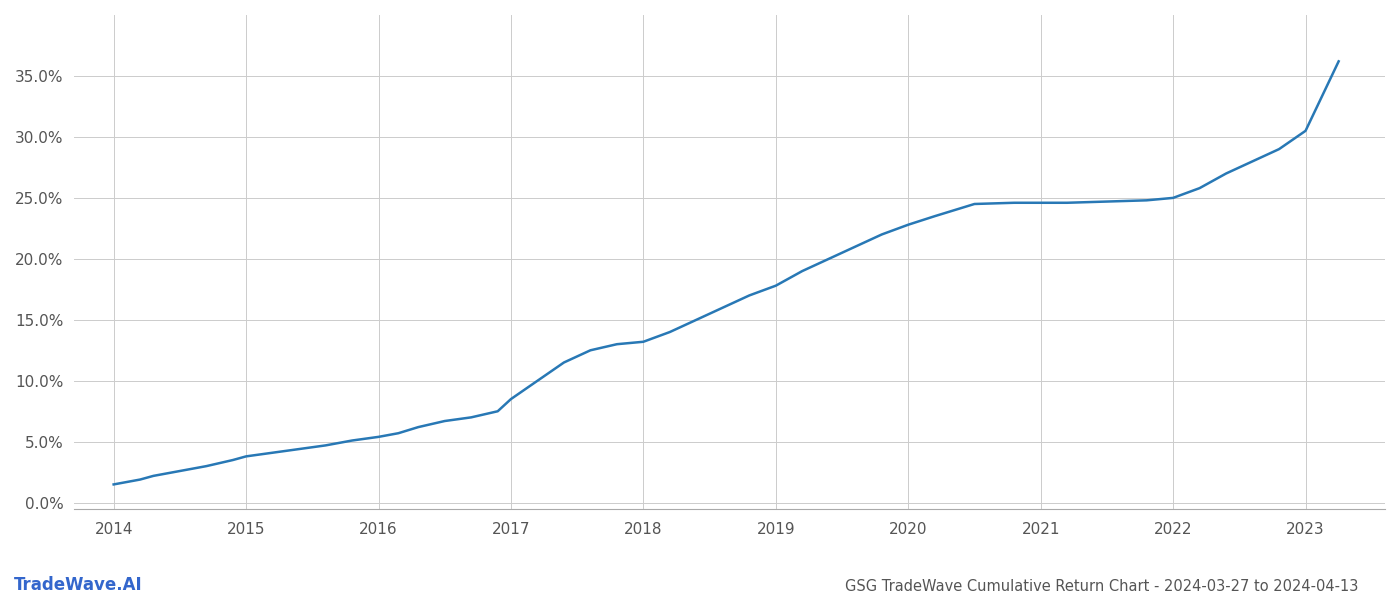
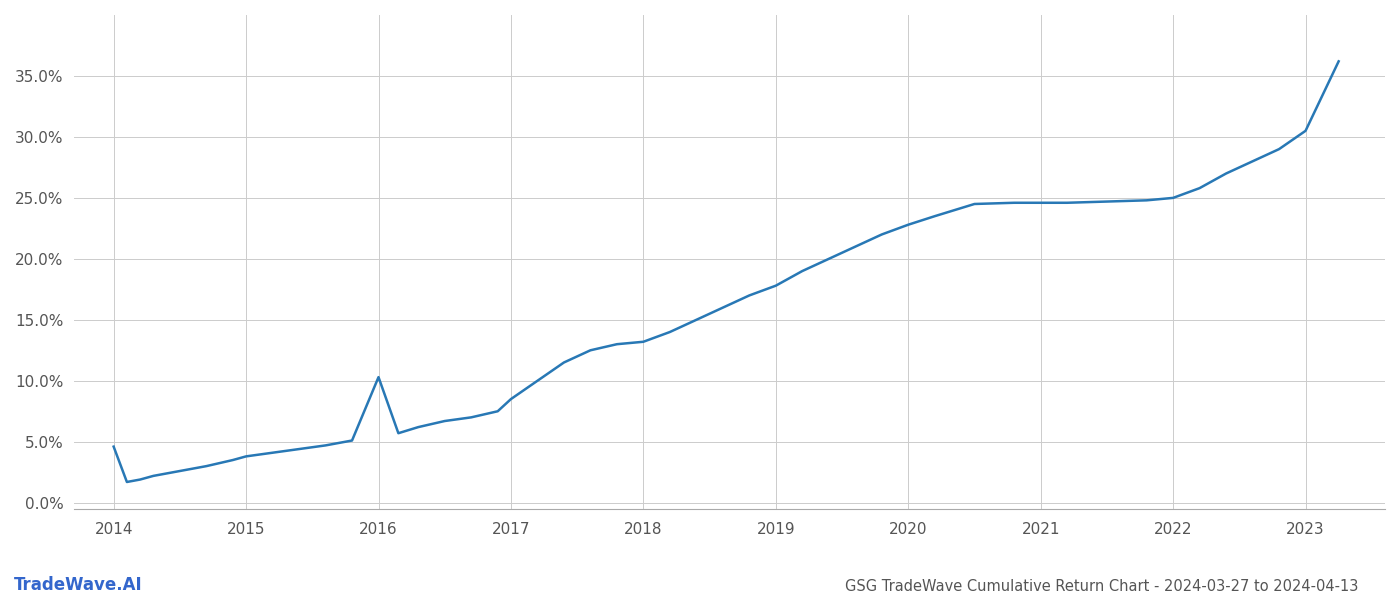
2014: 1.5% -> 4.6%
2016: 5.4% -> 10.3%
